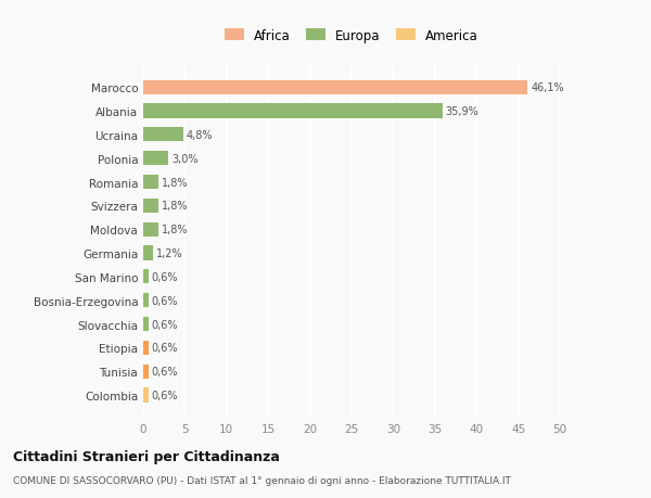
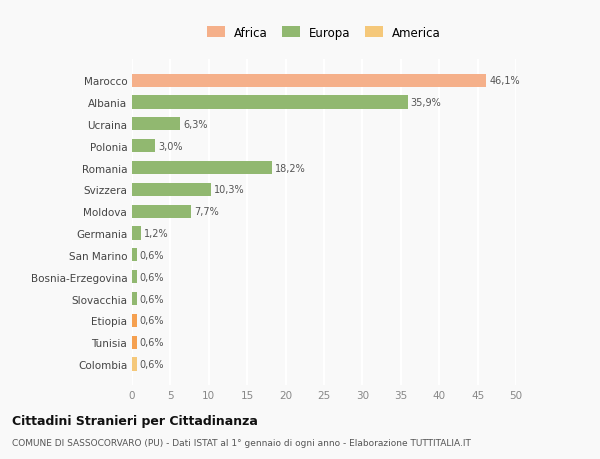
Ucraina: 4,8% -> 6,3%
Romania: 1,8% -> 18,2%
Svizzera: 1,8% -> 10,3%
Moldova: 1,8% -> 7,7%
